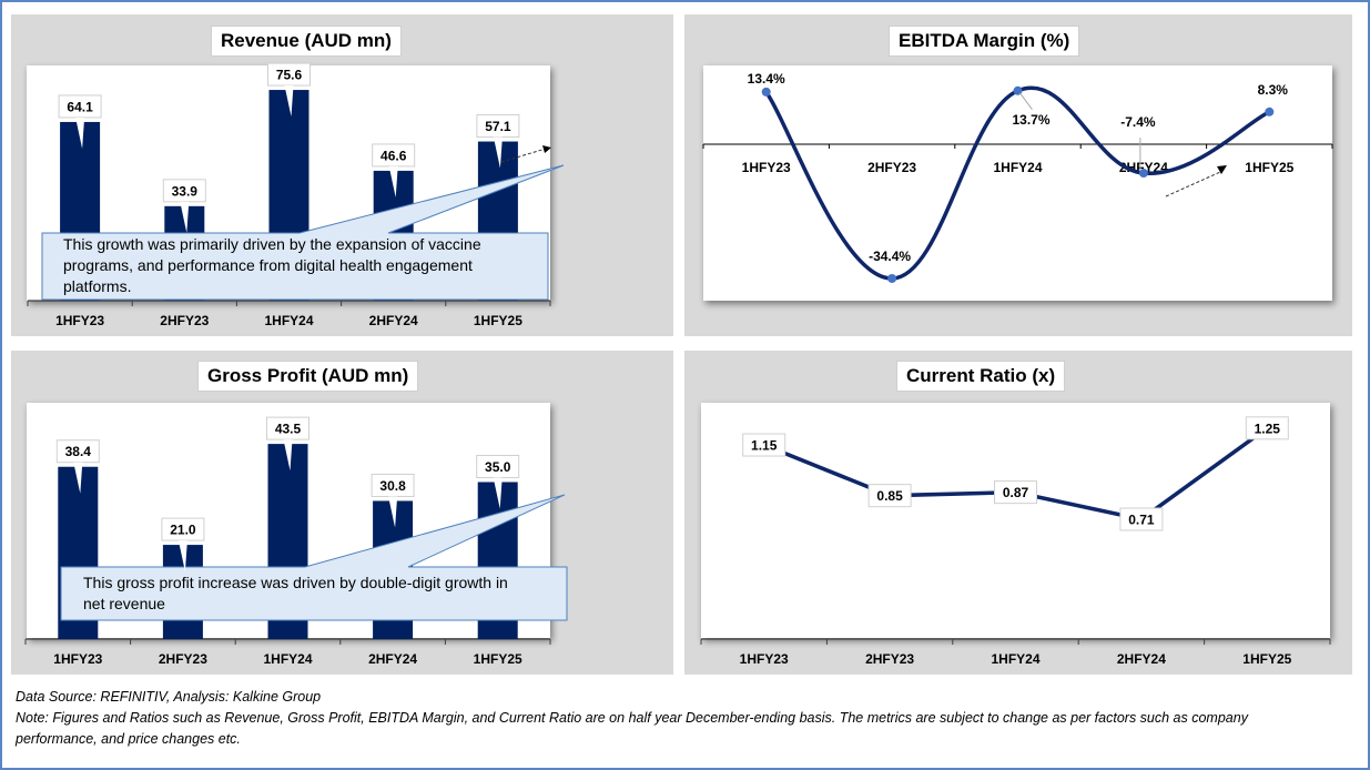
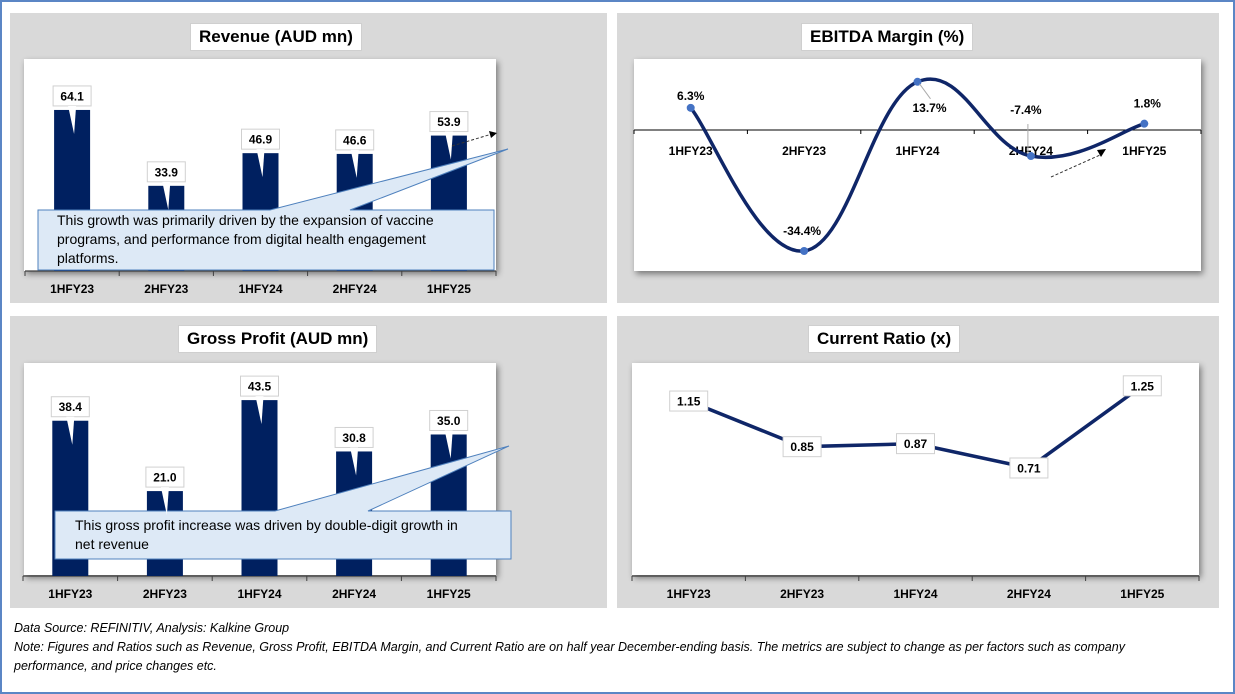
Revenue (AUD mn)/1HFY24: 75.6 -> 46.9
Revenue (AUD mn)/1HFY25: 57.1 -> 53.9
EBITDA Margin (%)/1HFY23: 13.4% -> 6.3%
EBITDA Margin (%)/1HFY25: 8.3% -> 1.8%
